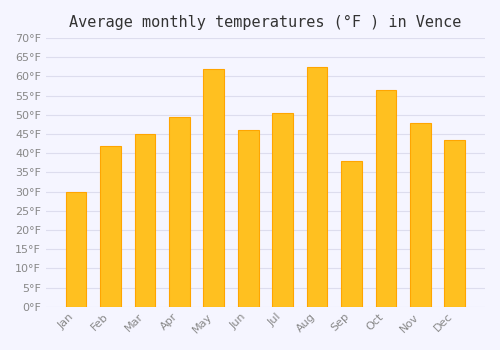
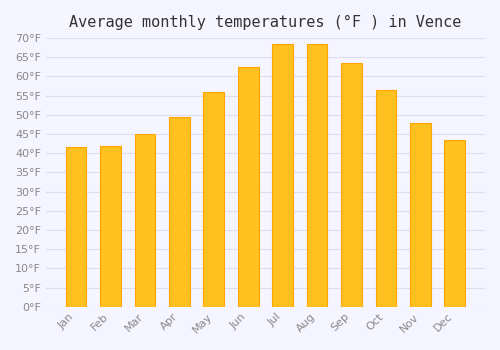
Jan: 30.0°F -> 41.5°F
May: 62.0°F -> 56.0°F
Jun: 46.0°F -> 62.5°F
Jul: 50.5°F -> 68.5°F
Aug: 62.5°F -> 68.5°F
Sep: 38.0°F -> 63.5°F
